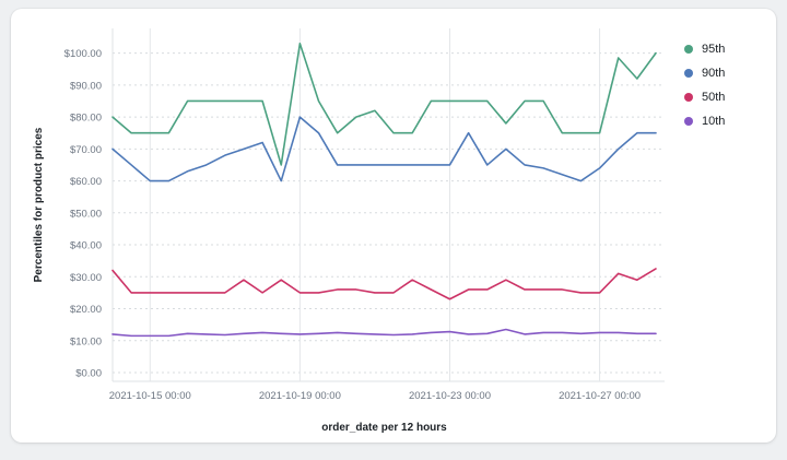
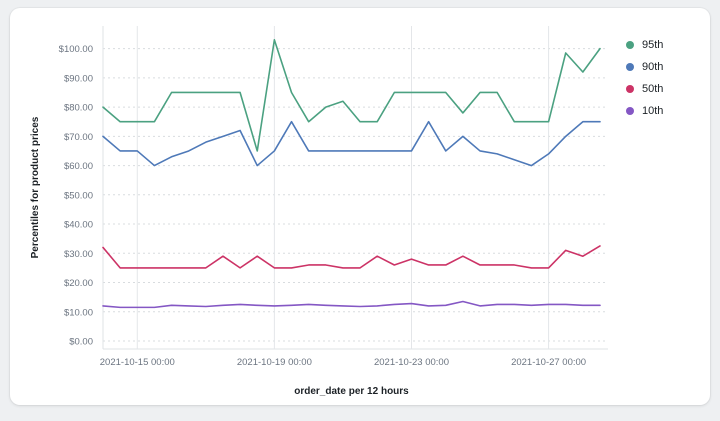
90th/2021-10-15 00:00: $60 -> $65
90th/2021-10-19 00:00: $80 -> $65
50th/2021-10-23 00:00: $23 -> $28
